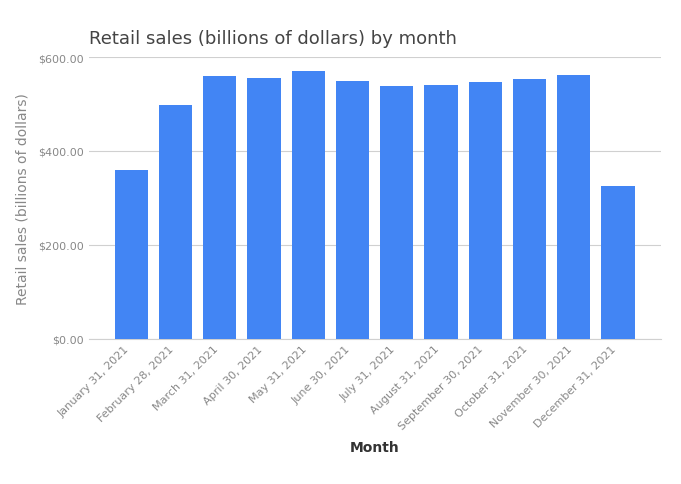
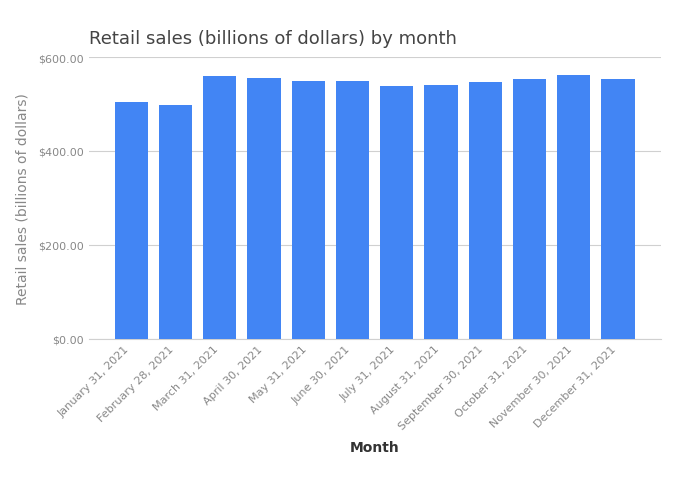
January 31, 2021: $360 -> $505
May 31, 2021: $570 -> $550
December 31, 2021: $325 -> $553
